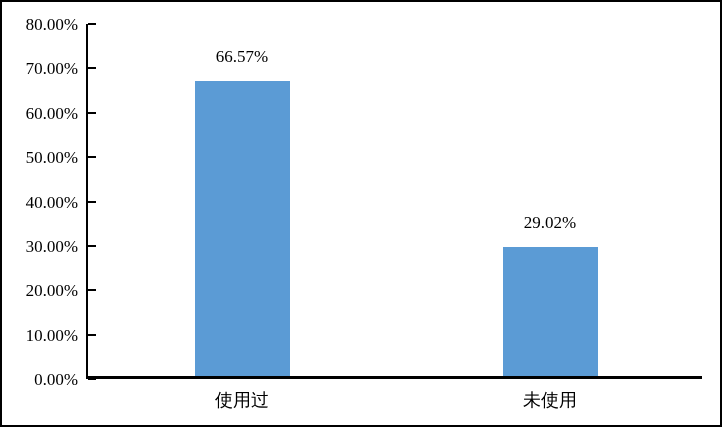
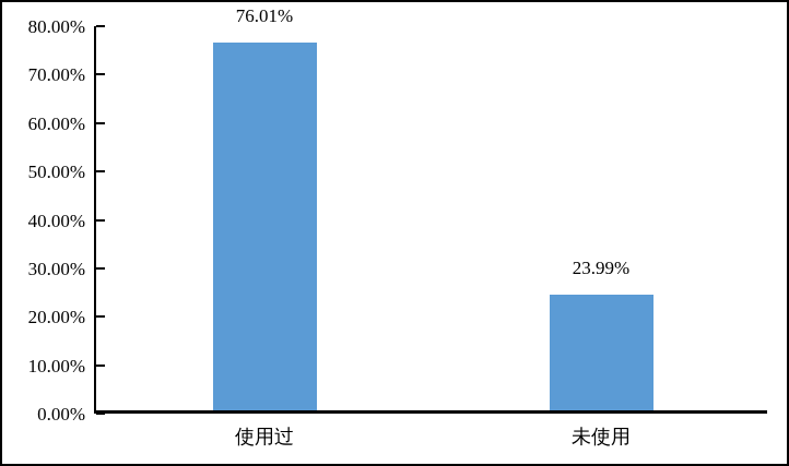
使用过: 66.57% -> 76.01%
未使用: 29.02% -> 23.99%
